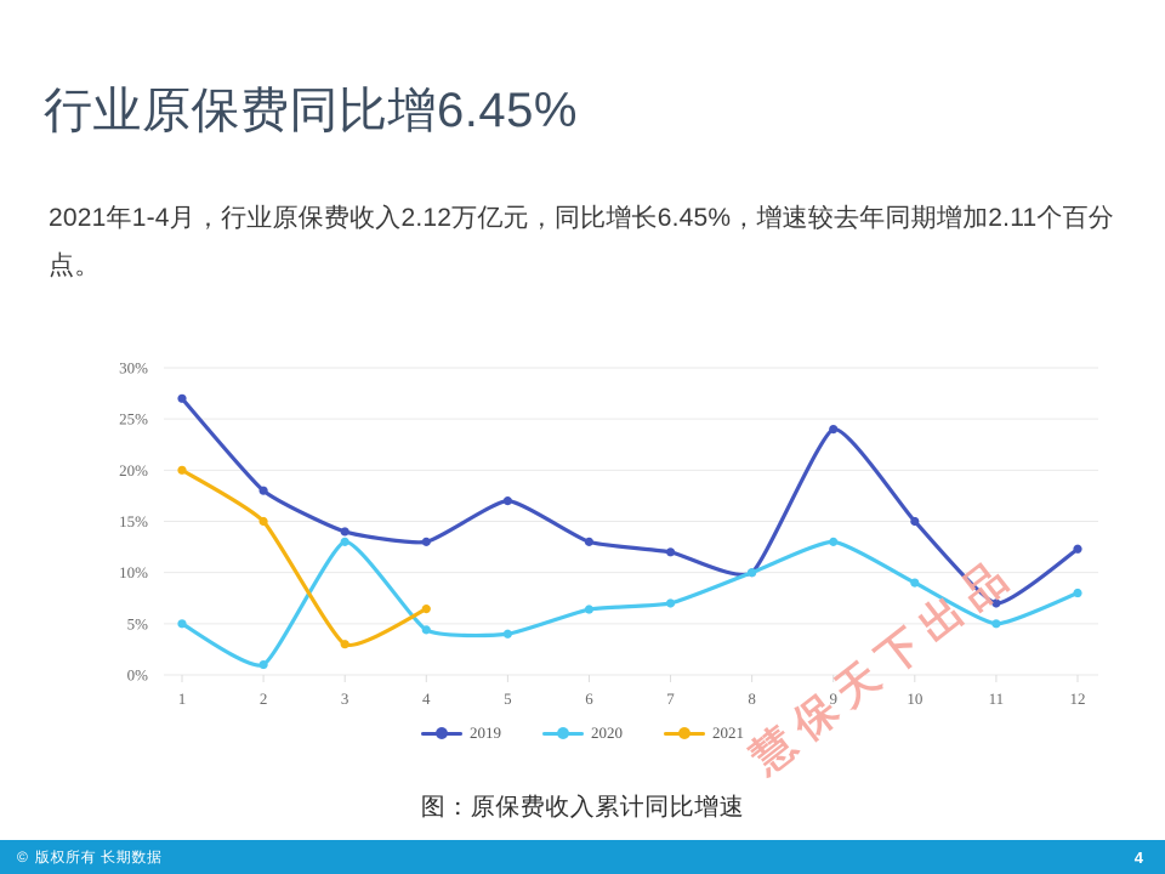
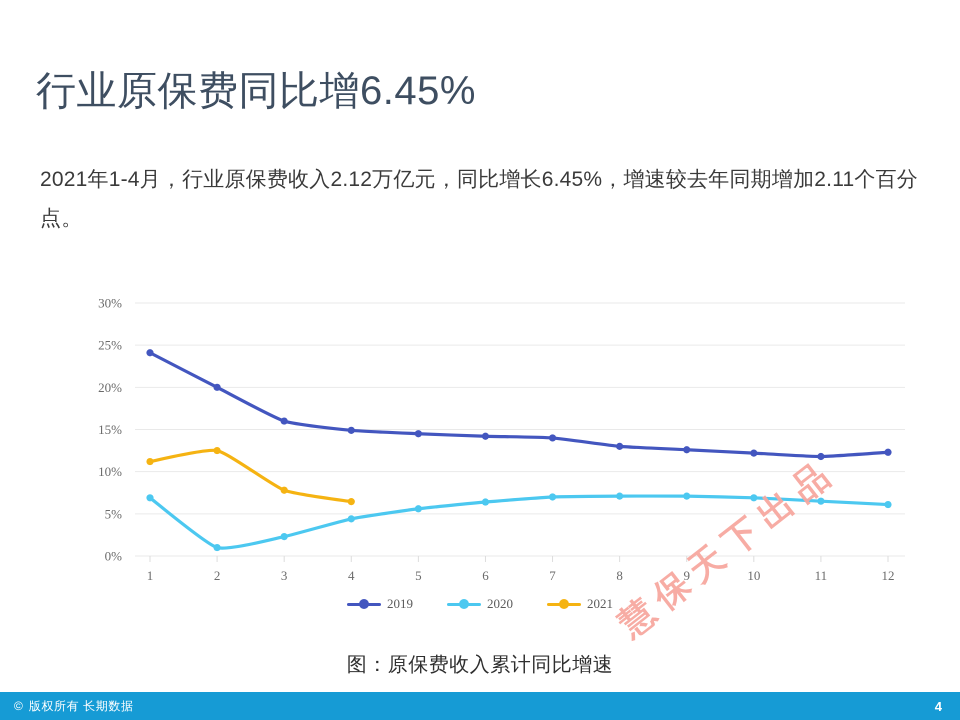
2019/1: 27% -> 24%
2020/1: 5% -> 7%
2021/1: 20% -> 11%
2019/2: 18% -> 20%
2021/2: 15% -> 12%
2019/3: 14% -> 16%
2020/3: 13% -> 2%
2021/3: 3% -> 8%
2019/4: 13% -> 15%
2019/5: 17% -> 14%
2020/5: 4% -> 6%
2019/6: 13% -> 14%
2019/7: 12% -> 14%
2019/8: 10% -> 13%
2020/8: 10% -> 7%
2019/9: 24% -> 13%
2020/9: 13% -> 7%
2019/10: 15% -> 12%
2020/10: 9% -> 7%
2019/11: 7% -> 12%
2020/11: 5% -> 6%
2020/12: 8% -> 6%
